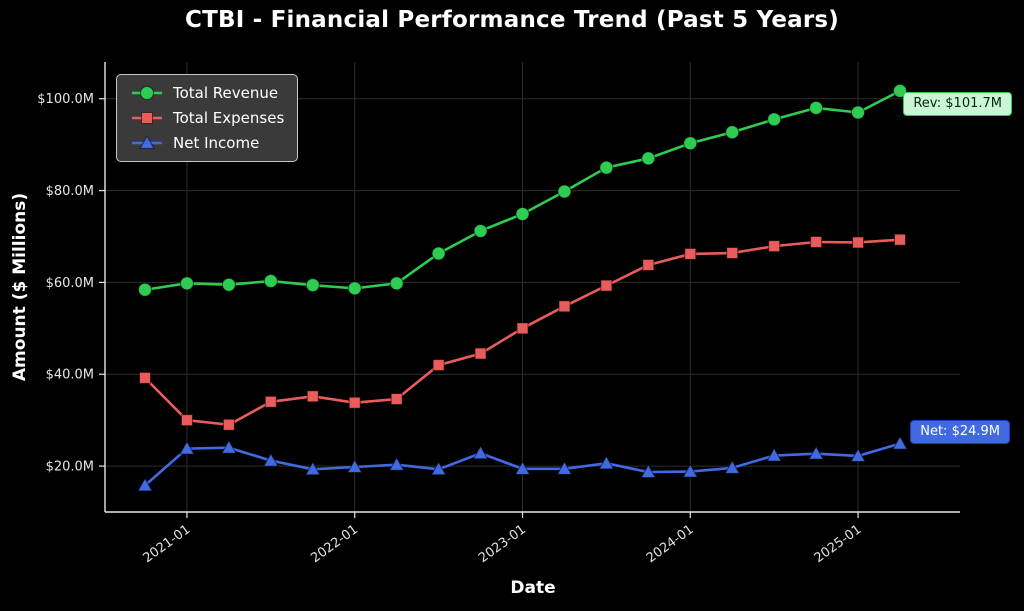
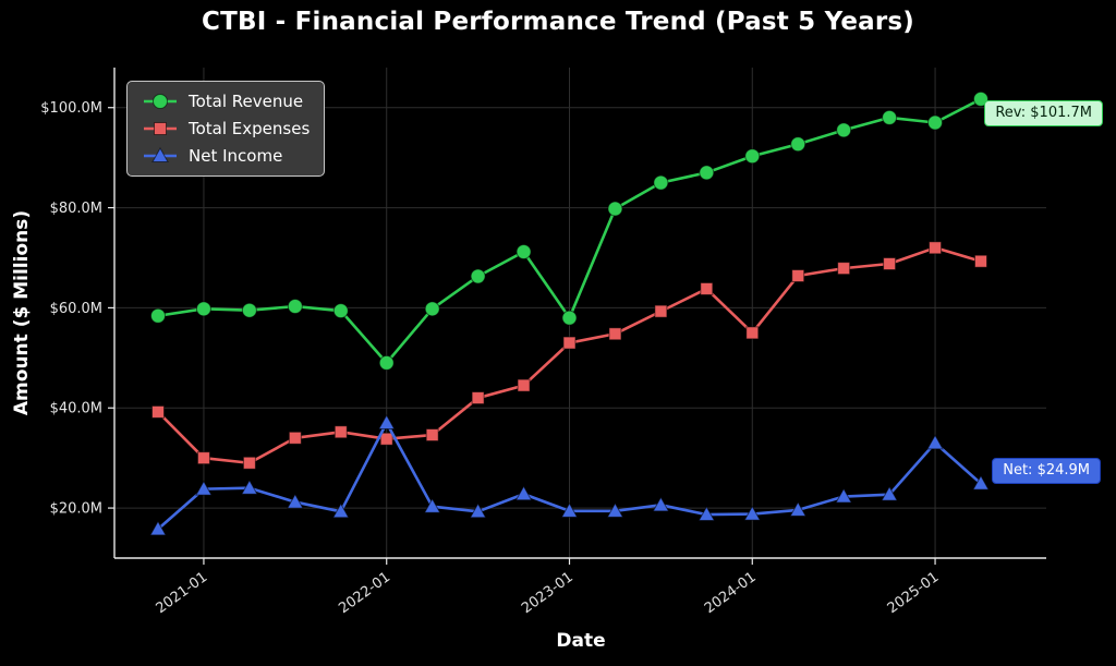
Total Revenue/2022-01: $59M -> $49M
Net Income/2022-01: $20M -> $37M
Total Revenue/2023-01: $75M -> $58M
Total Expenses/2023-01: $50M -> $53M
Total Expenses/2024-01: $66M -> $55M
Total Expenses/2025-01: $69M -> $72M
Net Income/2025-01: $22M -> $33M
